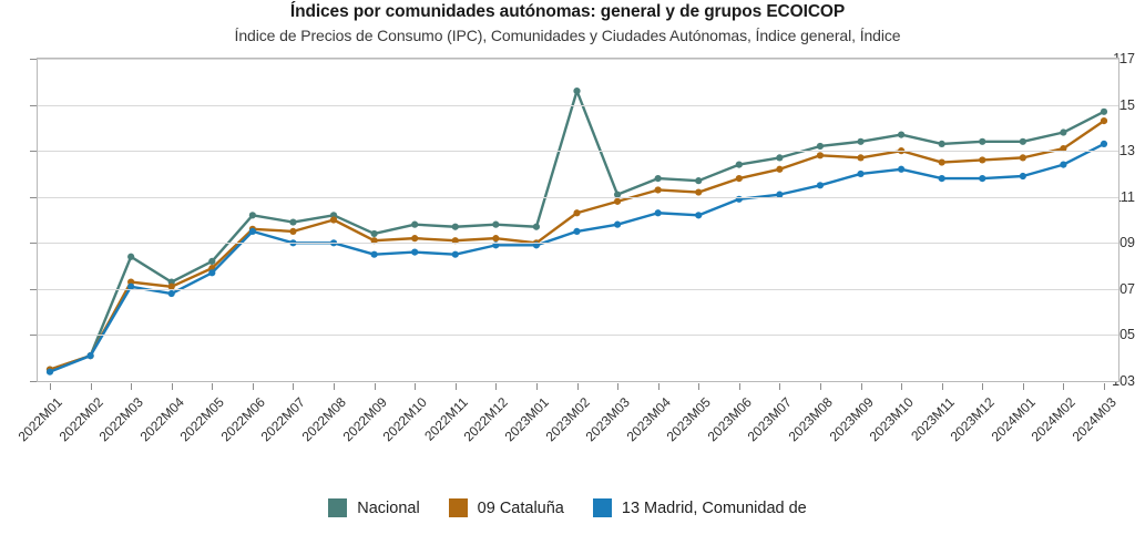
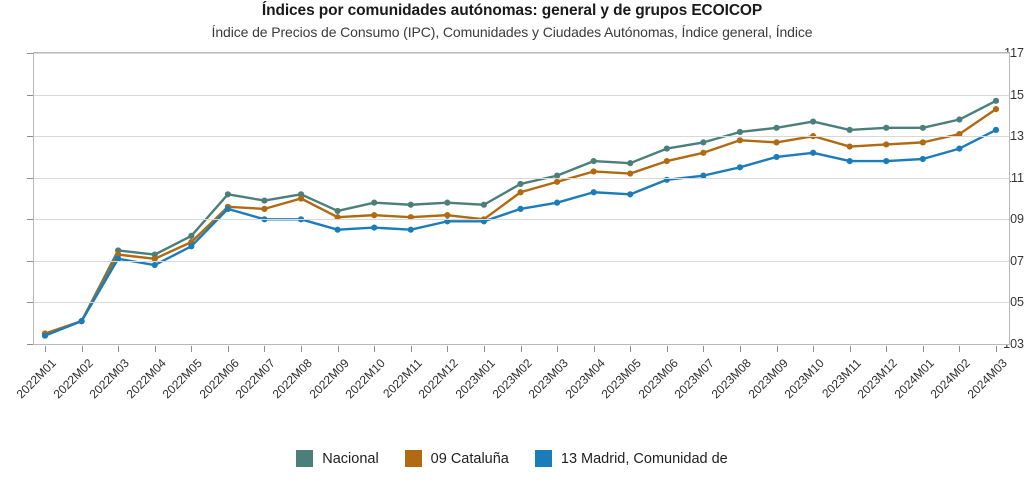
Nacional/2022M03: 108.4 -> 107.5
Nacional/2023M02: 115.6 -> 110.7
